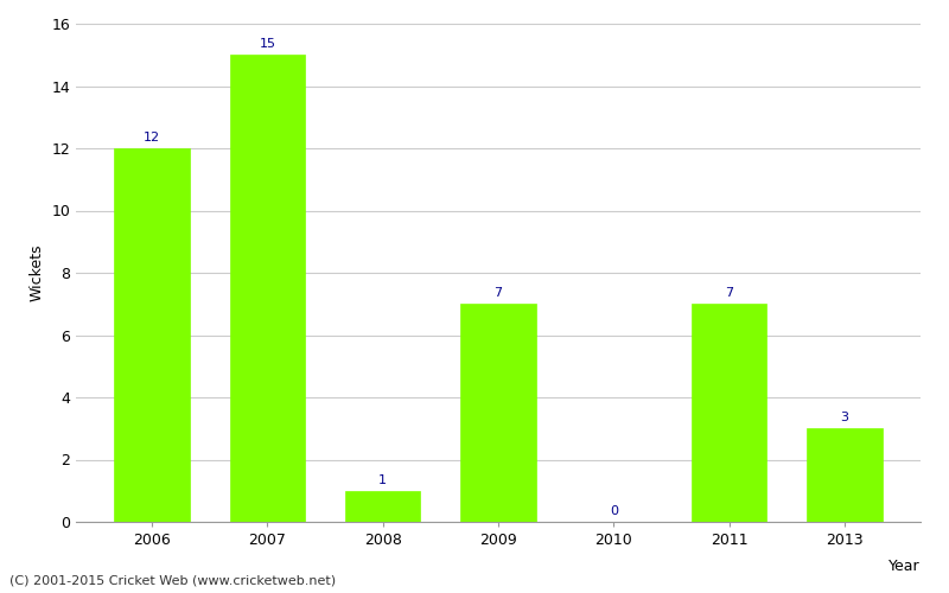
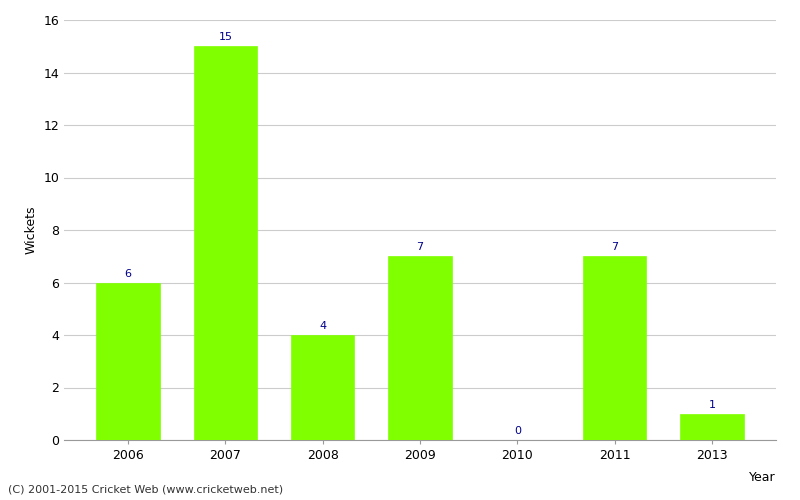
2006: 12 -> 6
2008: 1 -> 4
2013: 3 -> 1
